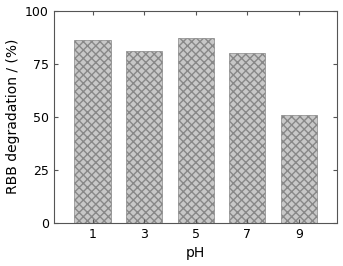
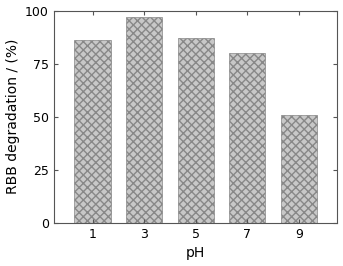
3: 81 -> 97
